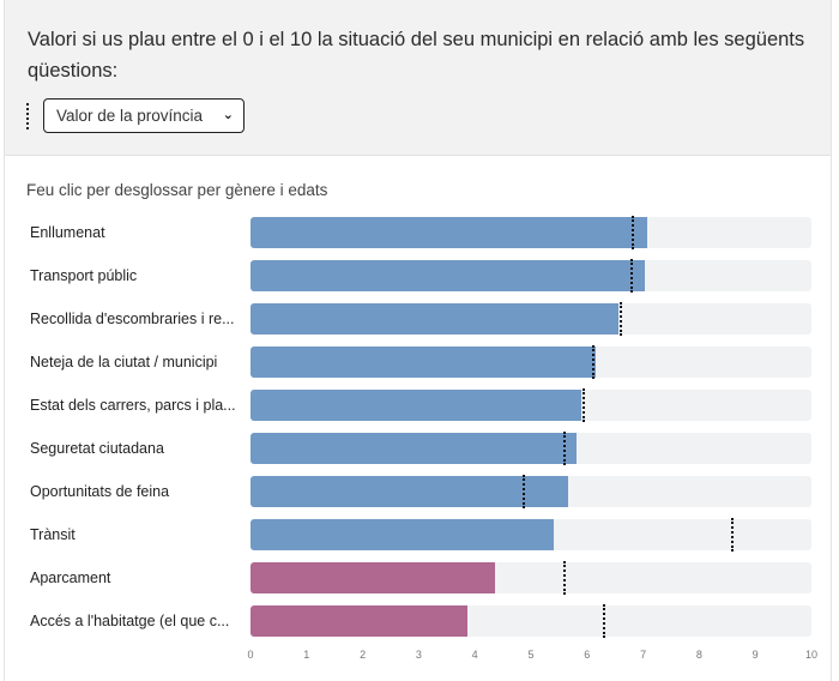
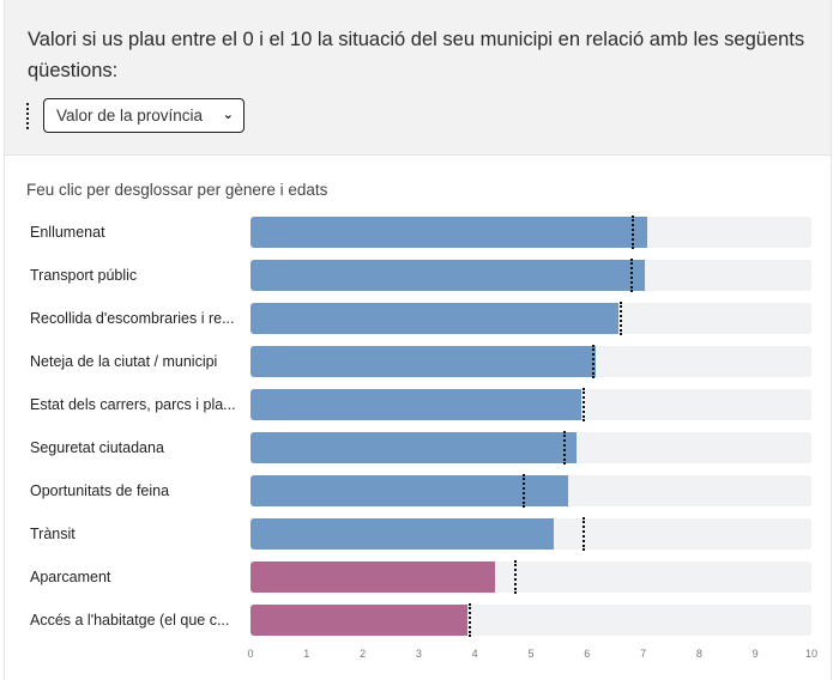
Valor de la província/Trànsit: 8.6 -> 5.9
Valor de la província/Aparcament: 5.6 -> 4.7
Valor de la província/Accés a l'habitatge (el que c...: 6.3 -> 3.9
